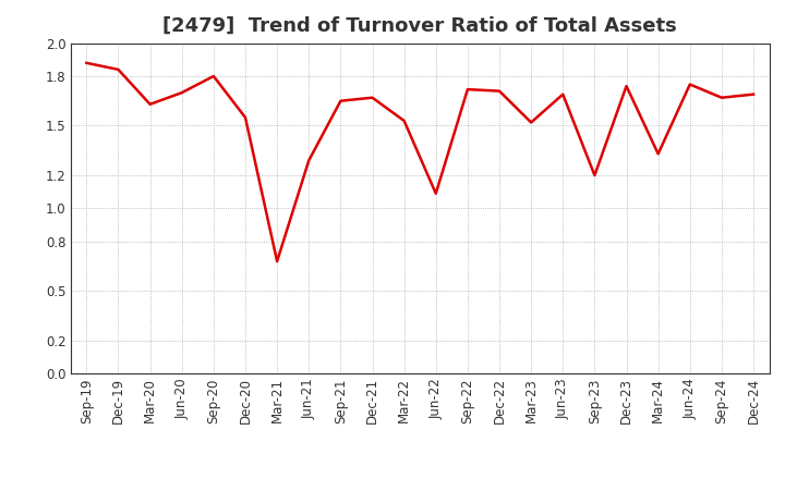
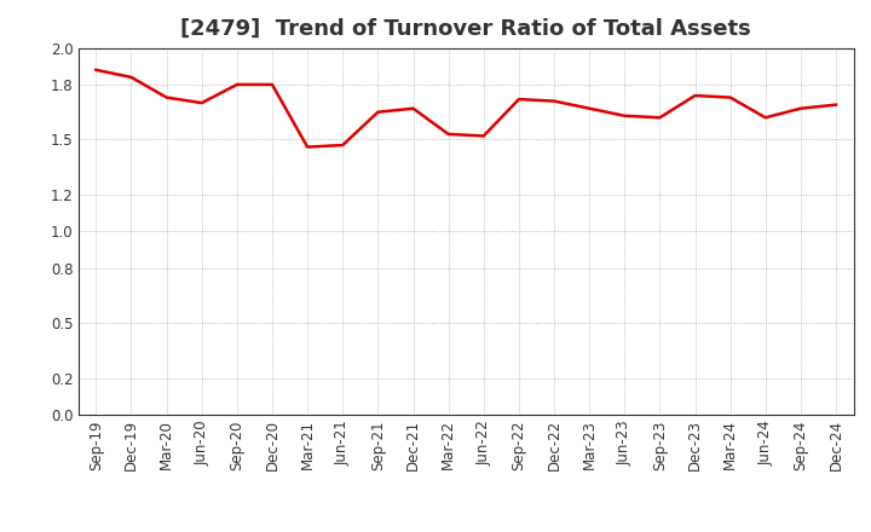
Mar-20: 1.63 -> 1.73
Dec-20: 1.55 -> 1.80
Mar-21: 0.68 -> 1.46
Jun-21: 1.29 -> 1.47
Jun-22: 1.09 -> 1.52
Mar-23: 1.52 -> 1.67
Jun-23: 1.69 -> 1.63
Sep-23: 1.20 -> 1.62
Mar-24: 1.33 -> 1.73
Jun-24: 1.75 -> 1.62
